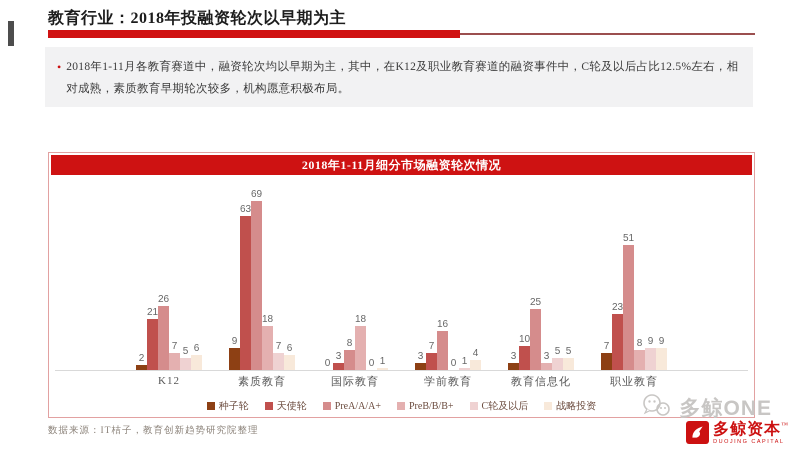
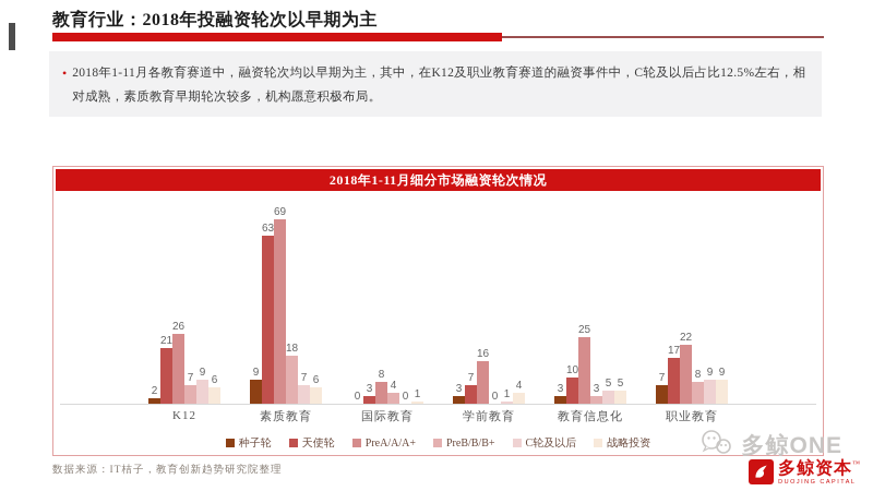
C轮及以后/K12: 5 -> 9
PreB/B/B+/国际教育: 18 -> 4
天使轮/职业教育: 23 -> 17
PreA/A/A+/职业教育: 51 -> 22
